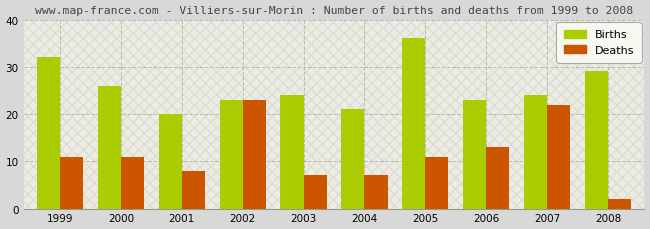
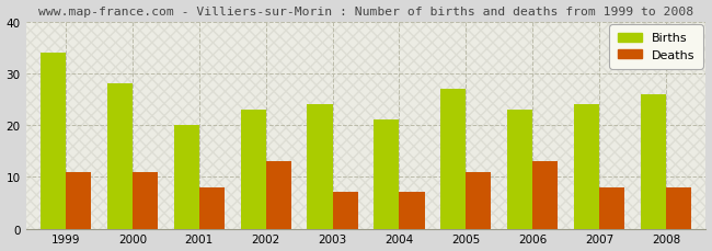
Births/1999: 32 -> 34
Births/2000: 26 -> 28
Deaths/2002: 23 -> 13
Births/2005: 36 -> 27
Deaths/2007: 22 -> 8
Births/2008: 29 -> 26
Deaths/2008: 2 -> 8
